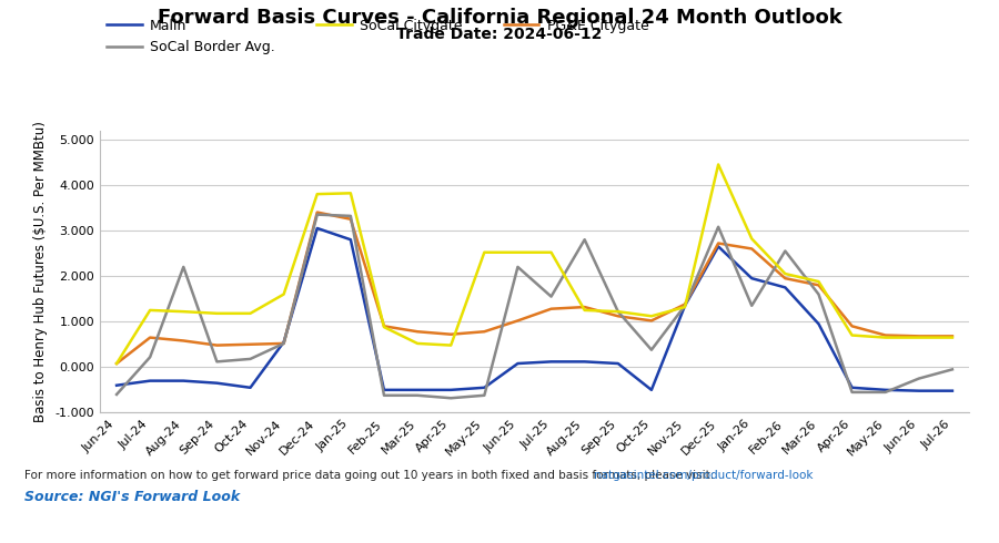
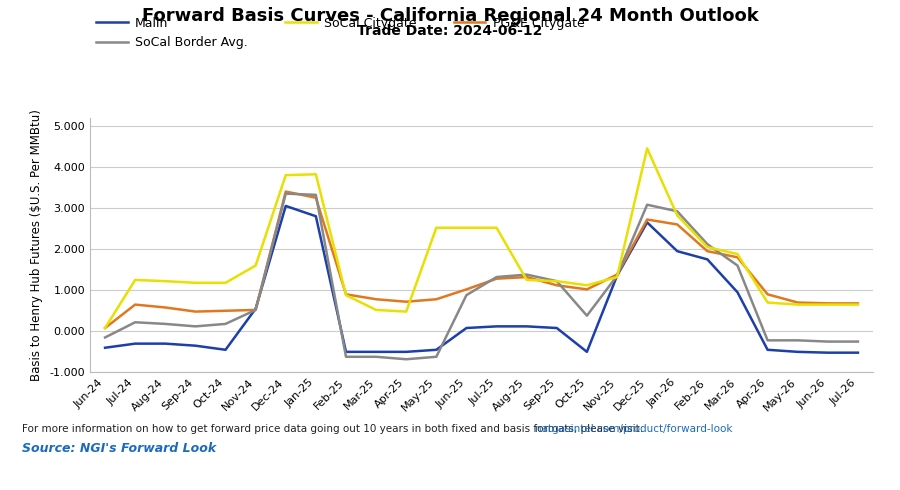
SoCal Border Avg./Jun-24: -0.60 -> -0.15
SoCal Border Avg./Aug-24: 2.20 -> 0.18
SoCal Border Avg./Jun-25: 2.20 -> 0.88
SoCal Border Avg./Jul-25: 1.55 -> 1.32
SoCal Border Avg./Aug-25: 2.80 -> 1.38
SoCal Border Avg./Jan-26: 1.35 -> 2.92
SoCal Border Avg./Feb-26: 2.55 -> 2.12
SoCal Border Avg./Apr-26: -0.55 -> -0.22
SoCal Border Avg./May-26: -0.55 -> -0.22
SoCal Border Avg./Jul-26: -0.05 -> -0.25
